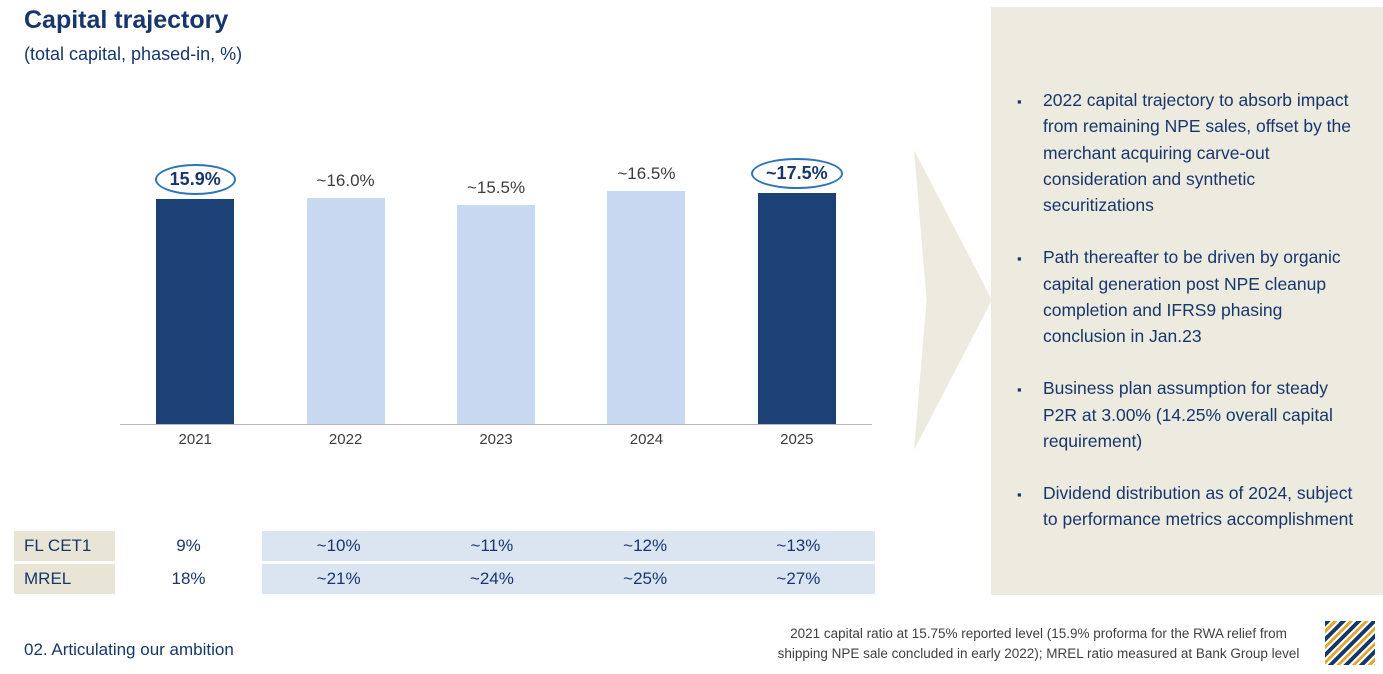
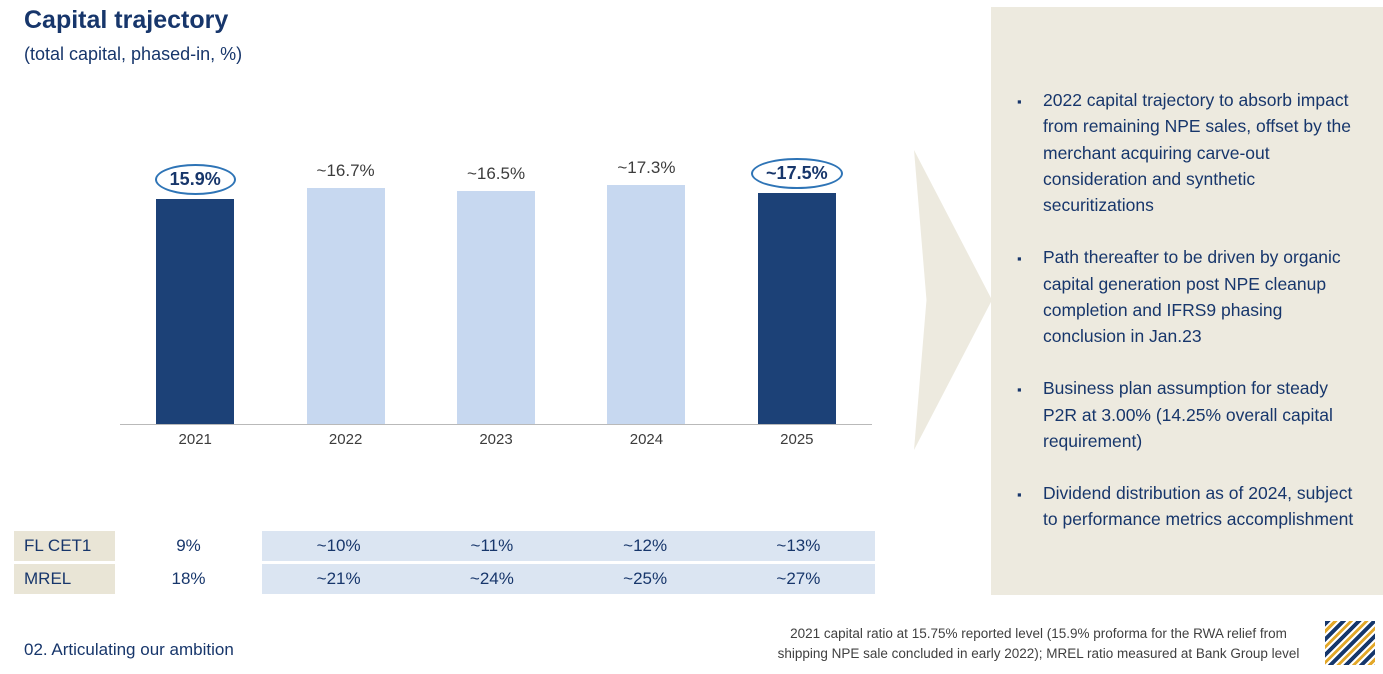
2022: 16.0 -> 16.7
2023: 15.5 -> 16.5
2024: 16.5 -> 17.3
